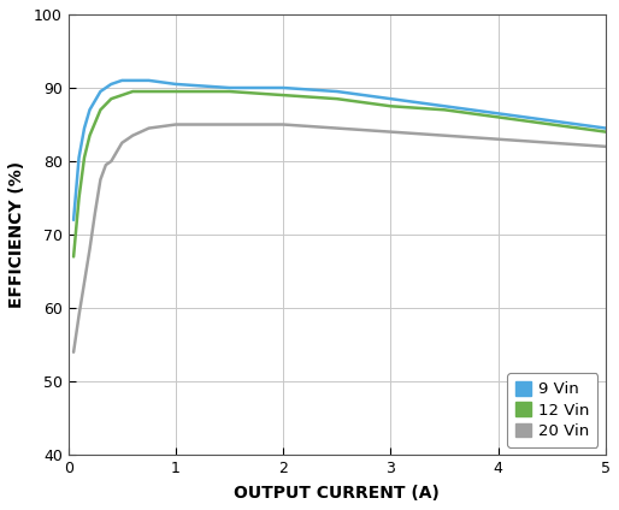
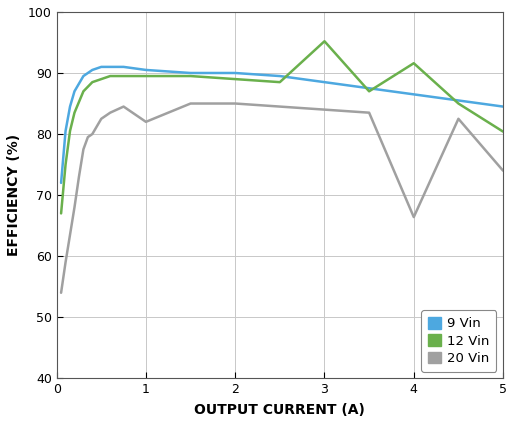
20 Vin/1: 85.0 -> 82.0
12 Vin/3: 87.5 -> 95.2
12 Vin/4: 86.0 -> 91.6
20 Vin/4: 83.0 -> 66.4
12 Vin/5: 84.0 -> 80.4
20 Vin/5: 82.0 -> 74.0
